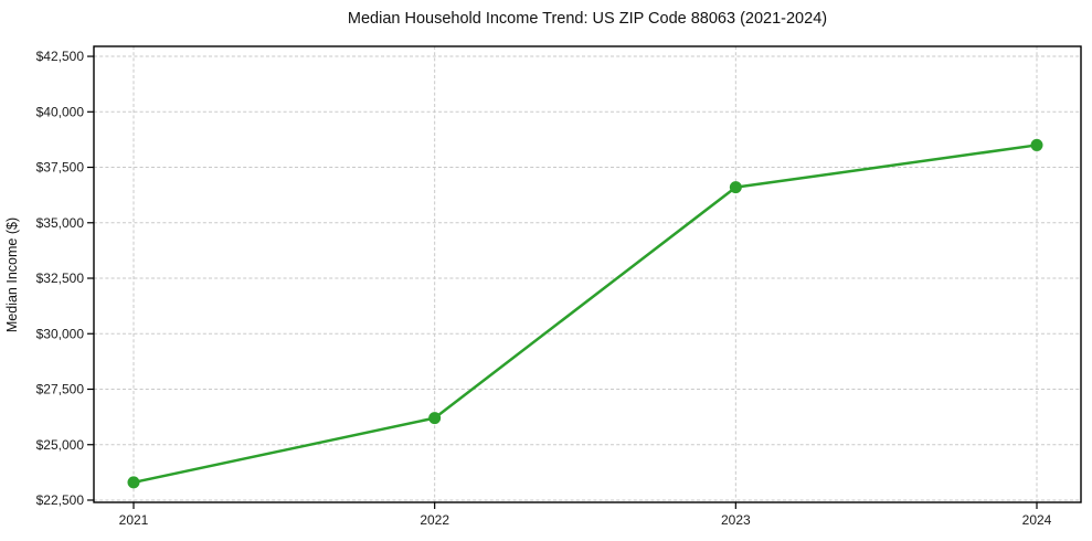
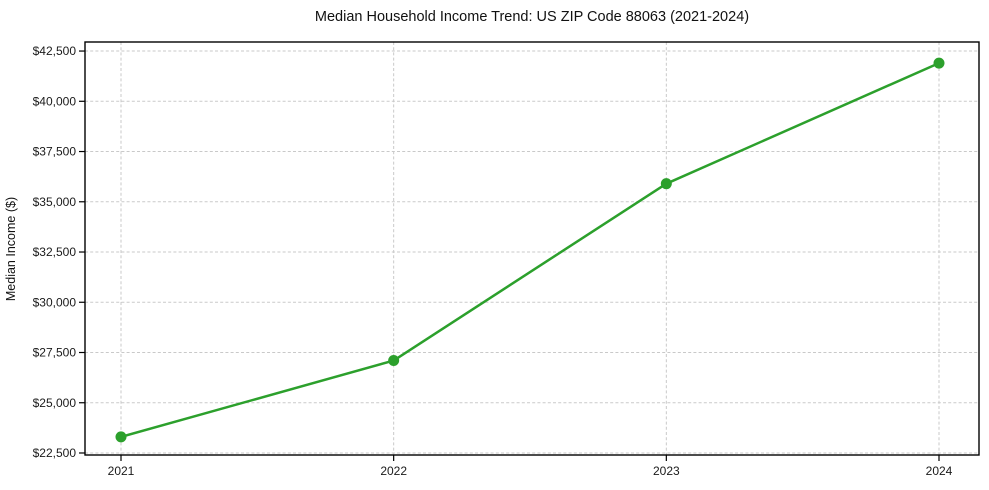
2022: $26200 -> $27100
2023: $36600 -> $35900
2024: $38500 -> $41900
